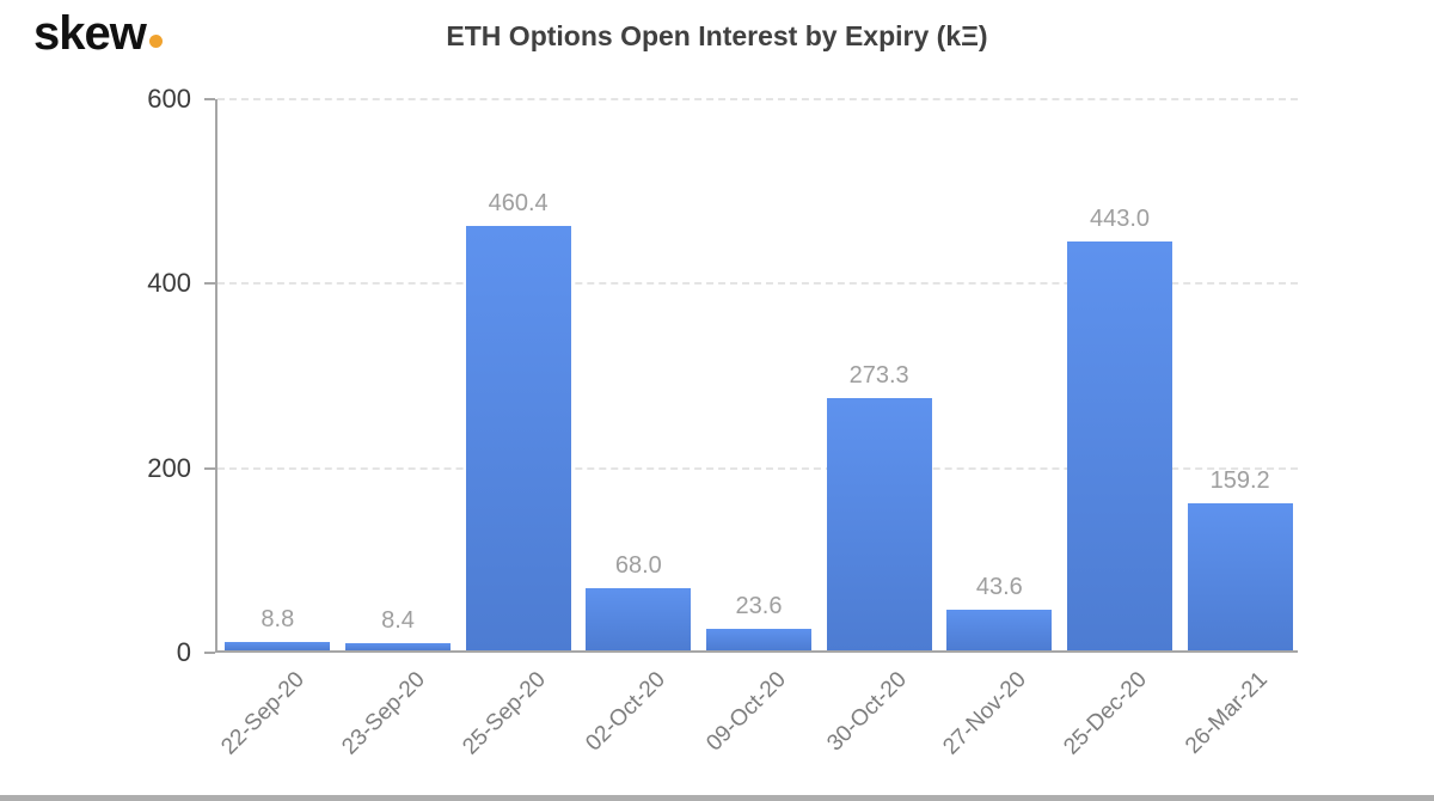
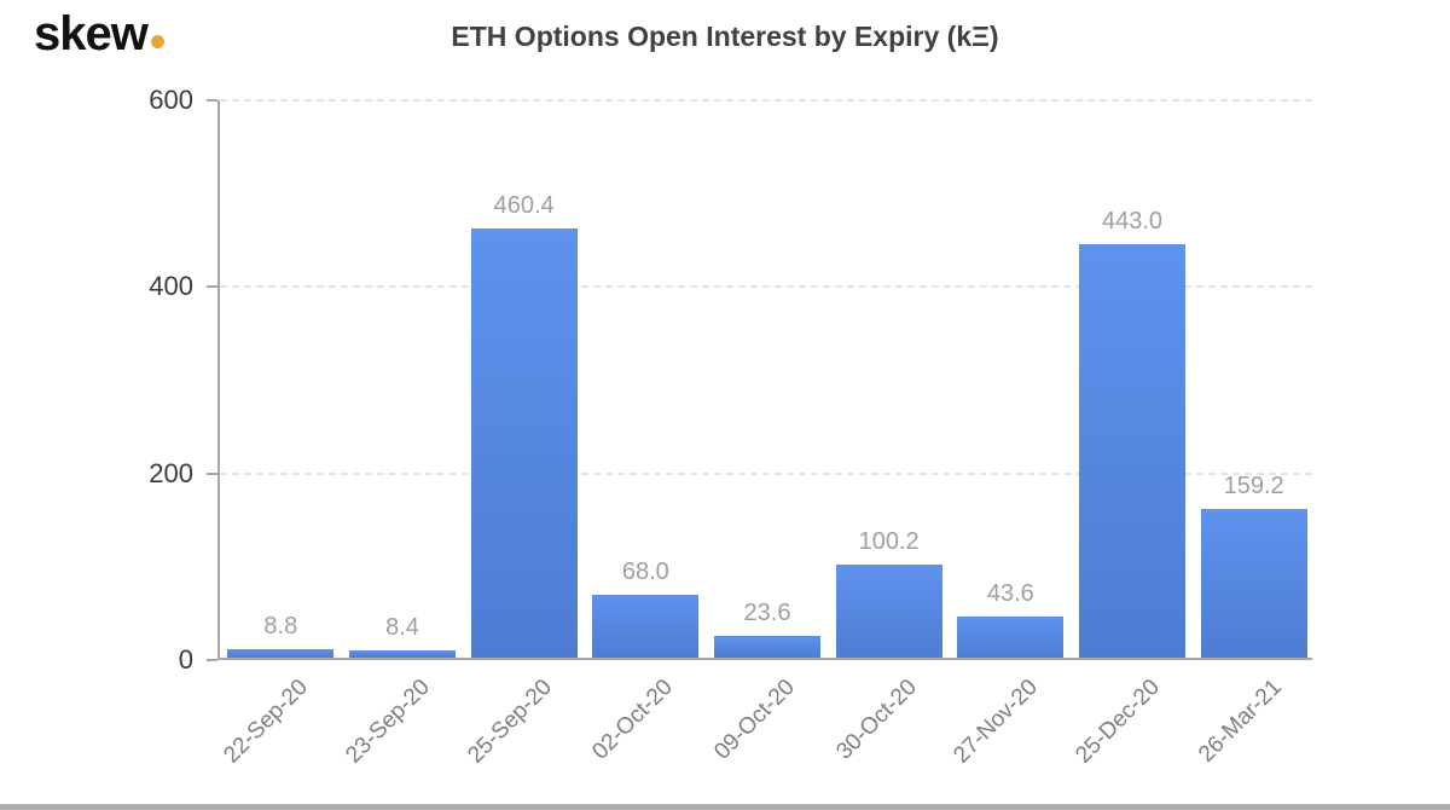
30-Oct-20: 273.3 -> 100.2
